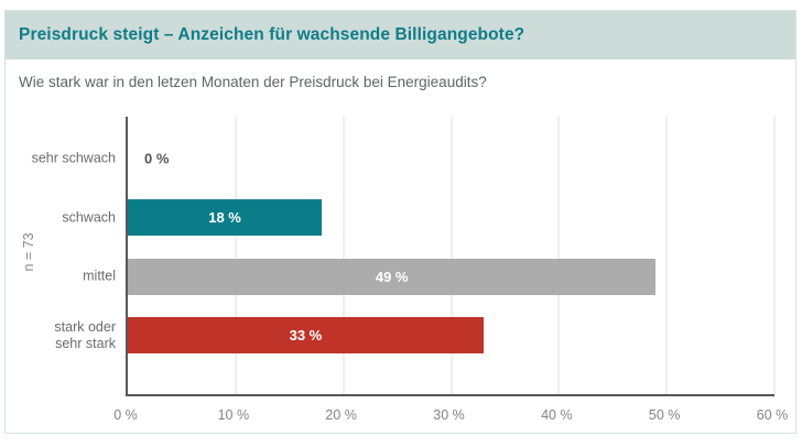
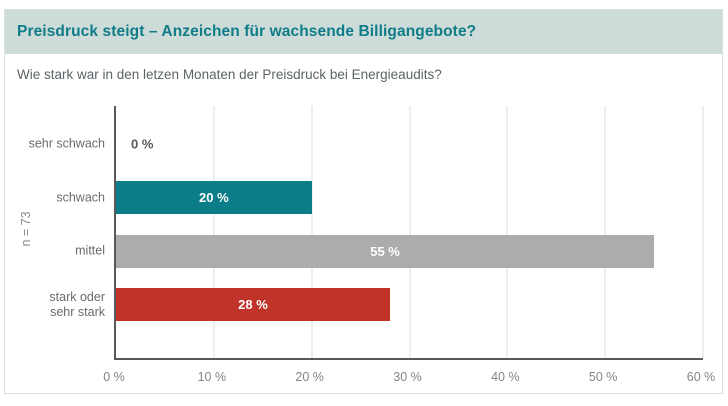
schwach: 18 -> 20
mittel: 49 -> 55
stark oder sehr stark: 33 -> 28
